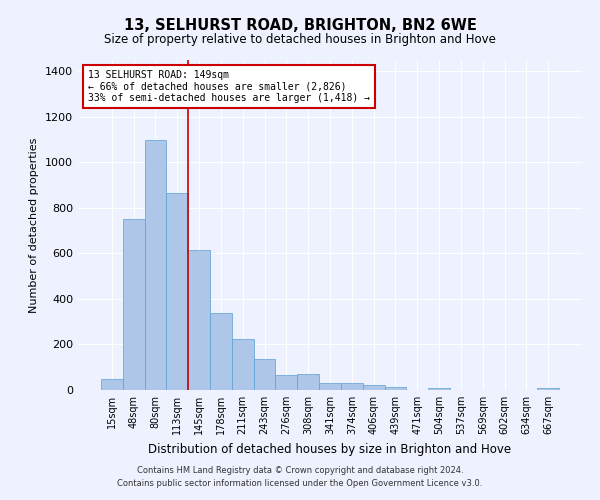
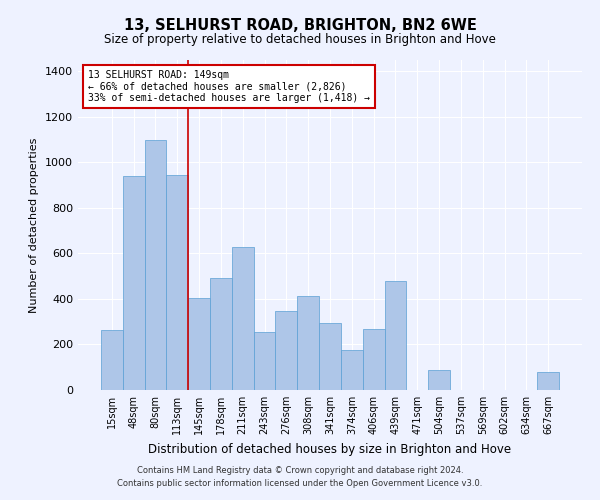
15sqm: 48 -> 265
48sqm: 750 -> 940
113sqm: 865 -> 945
145sqm: 615 -> 405
178sqm: 340 -> 490
211sqm: 225 -> 630
243sqm: 135 -> 255
276sqm: 65 -> 345
308sqm: 70 -> 415
341sqm: 30 -> 295
374sqm: 30 -> 175
406sqm: 22 -> 270
439sqm: 12 -> 480
504sqm: 10 -> 90
667sqm: 10 -> 80
